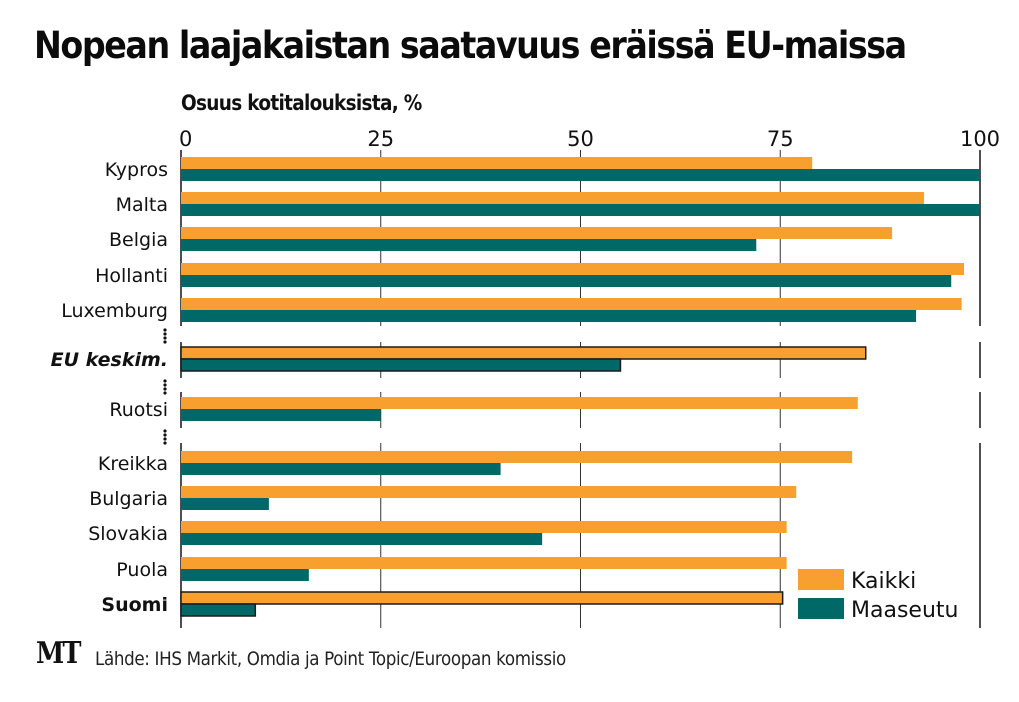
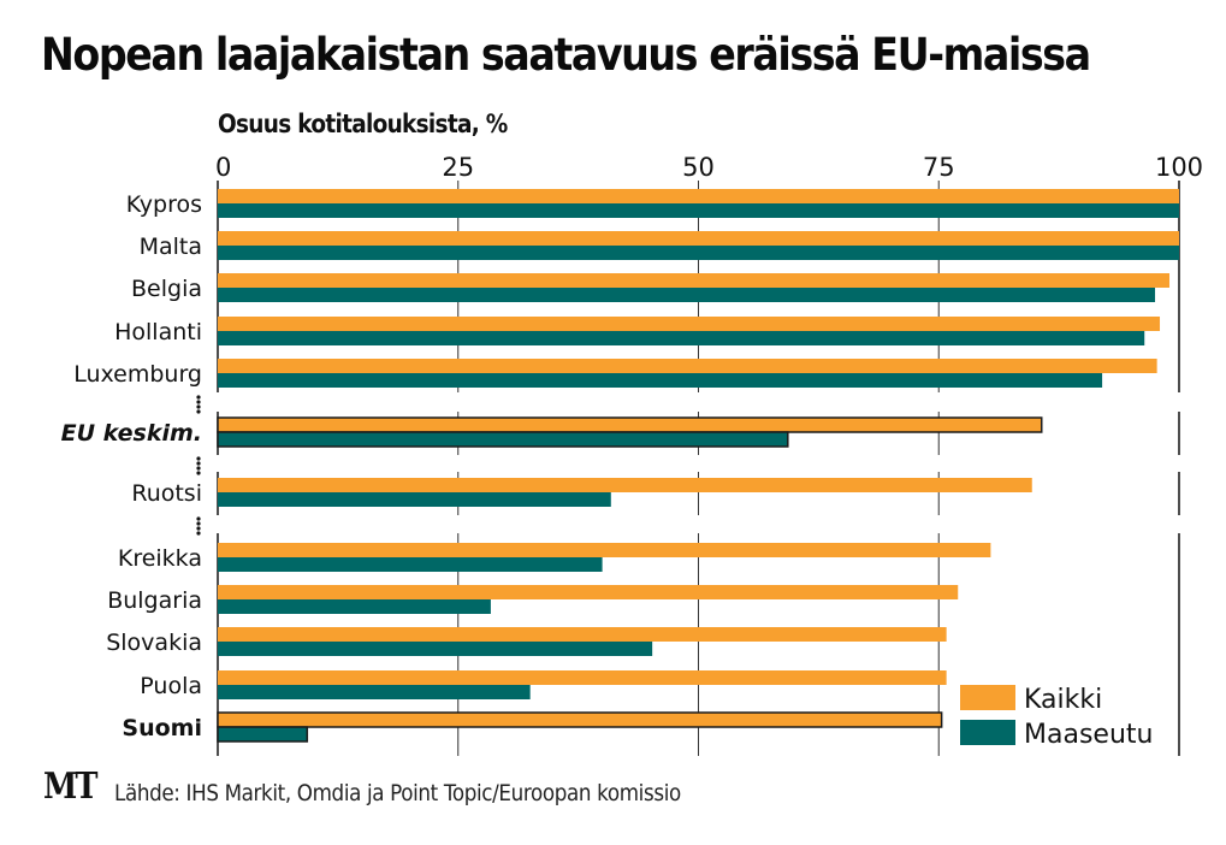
Kaikki/Kypros: 79 -> 100
Kaikki/Malta: 93 -> 100
Kaikki/Belgia: 89 -> 99
Maaseutu/Belgia: 72 -> 98
Maaseutu/EU keskim.: 55 -> 59
Maaseutu/Ruotsi: 25 -> 41
Kaikki/Kreikka: 84 -> 80
Maaseutu/Bulgaria: 11 -> 28
Maaseutu/Puola: 16 -> 32
